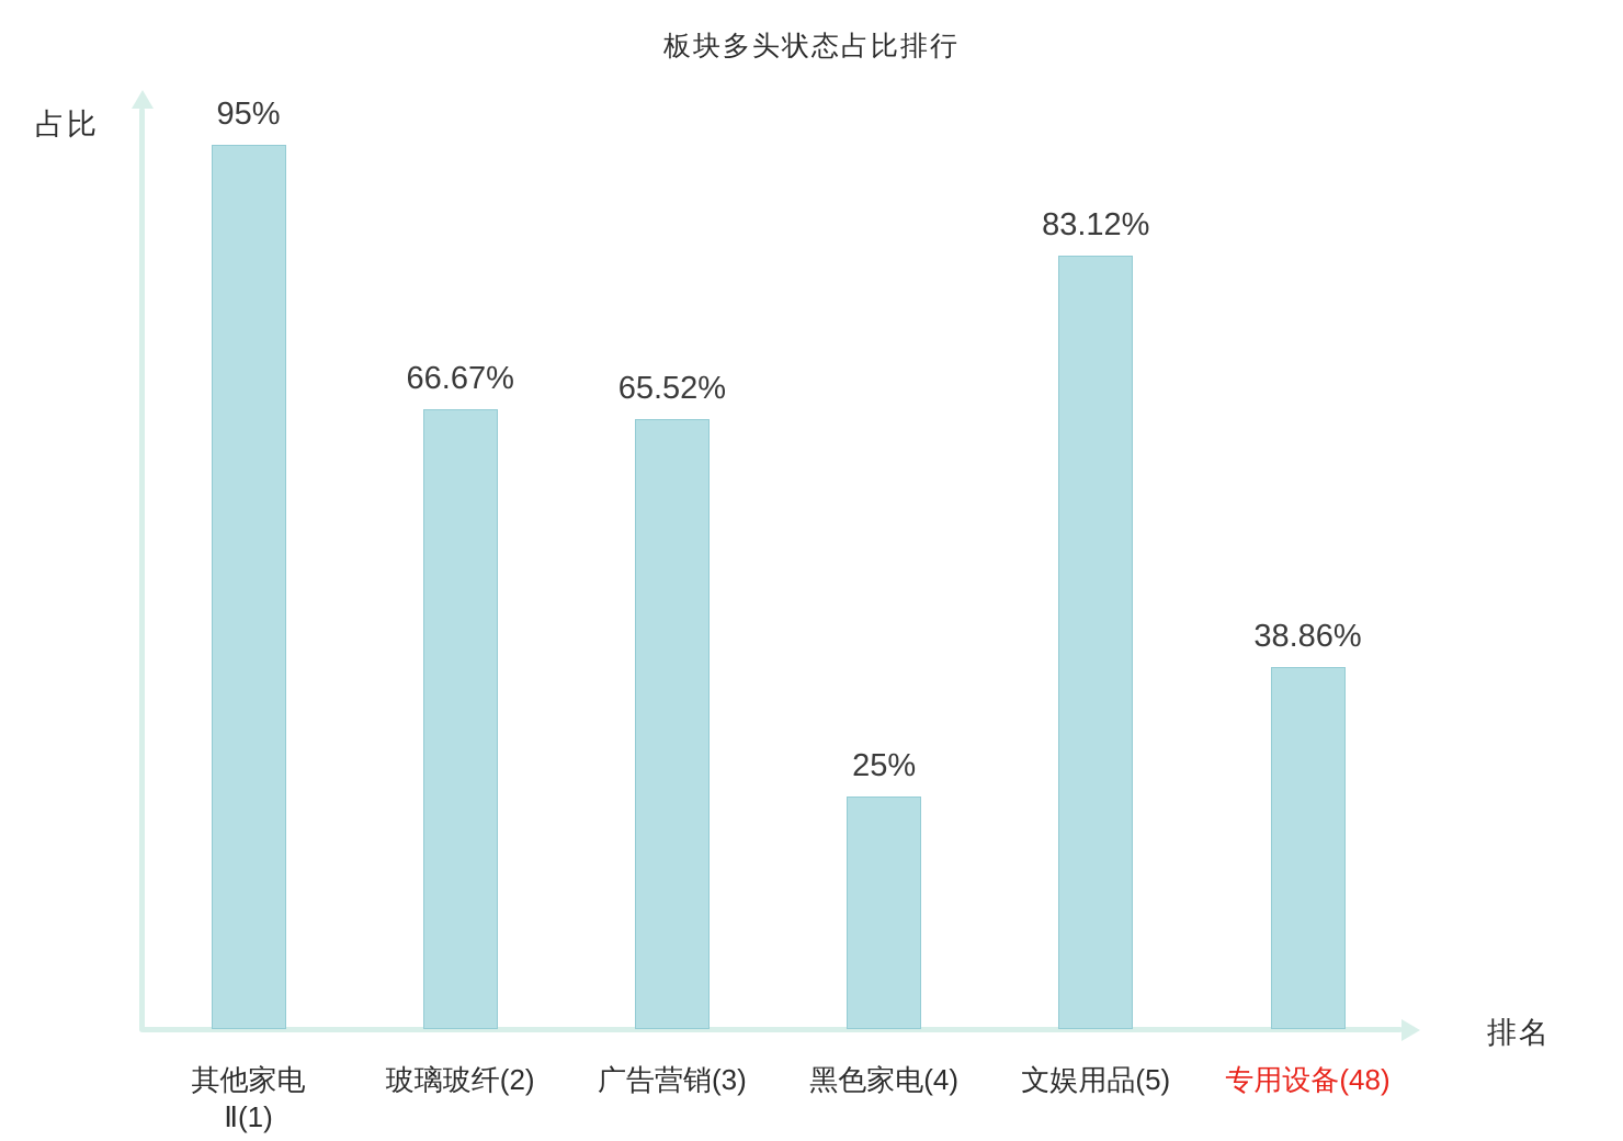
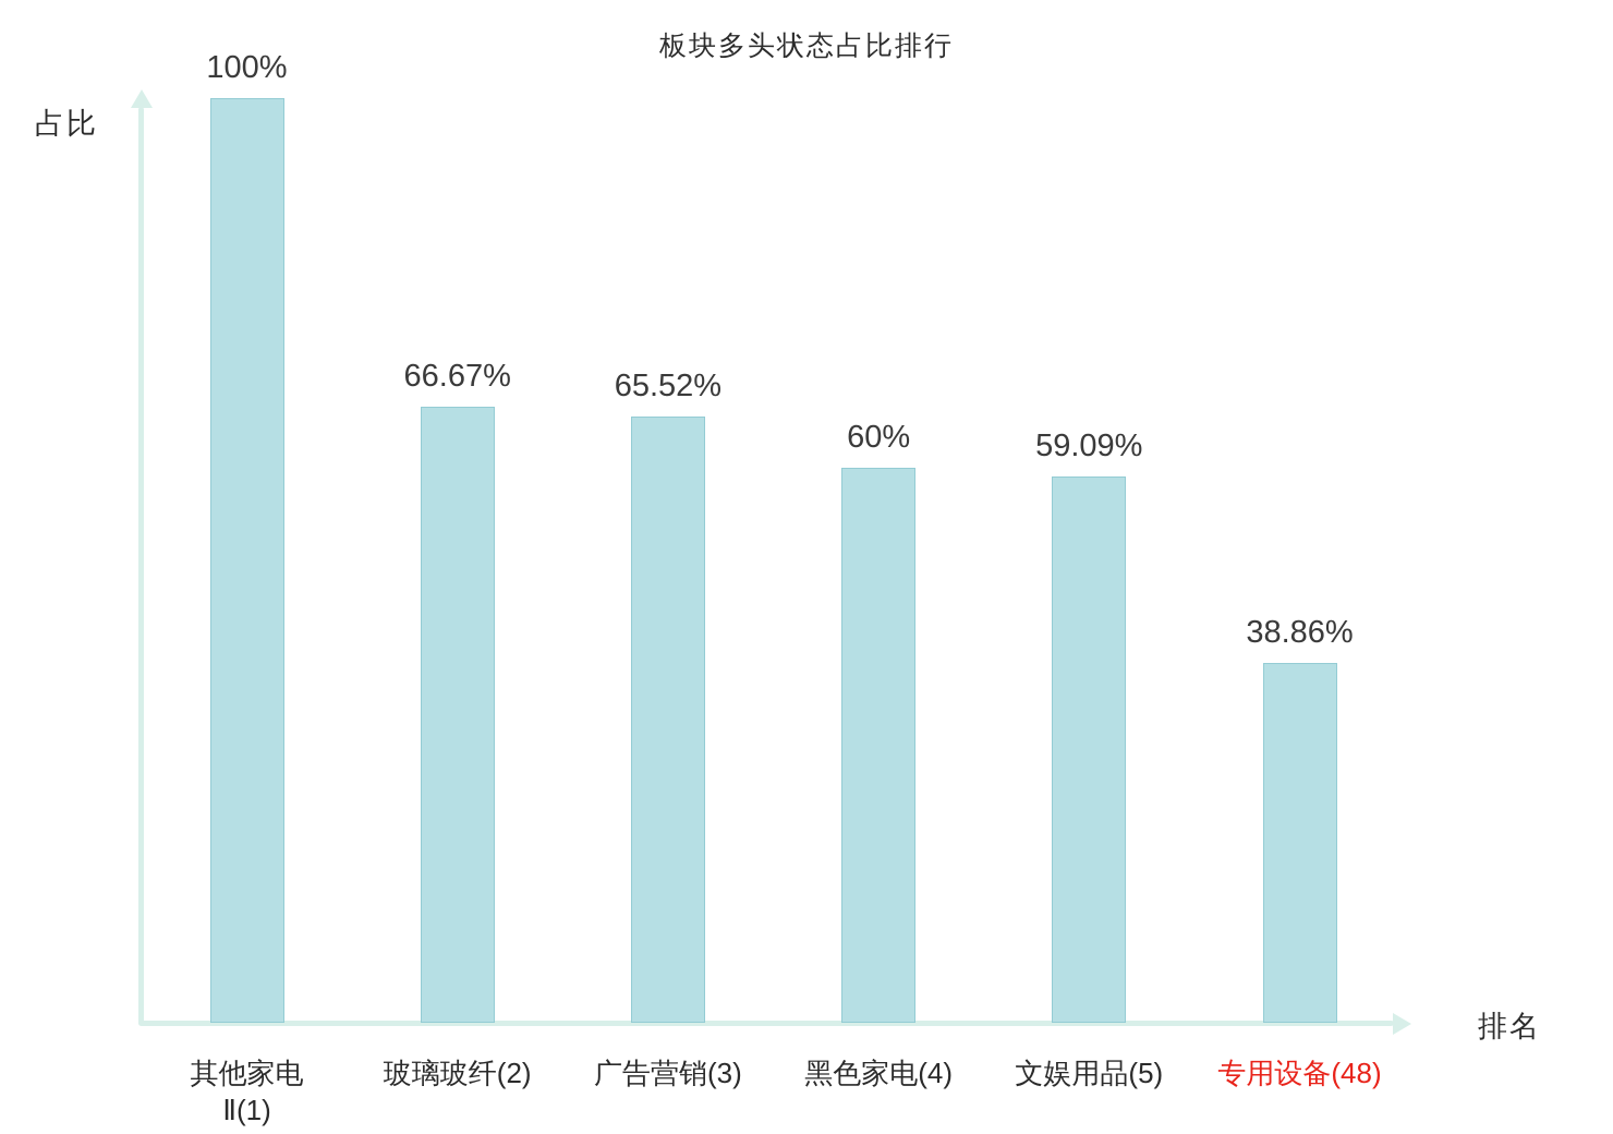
其他家电 Ⅱ(1): 95% -> 100%
黑色家电(4): 25% -> 60%
文娱用品(5): 83.12% -> 59.09%
